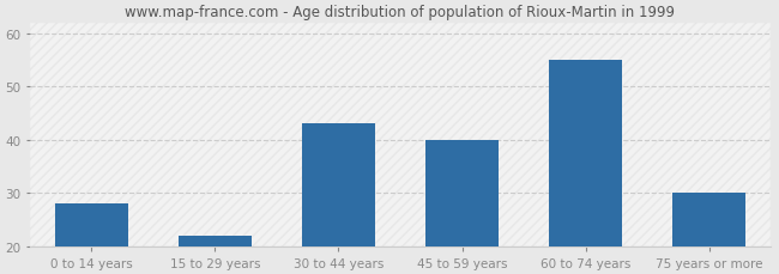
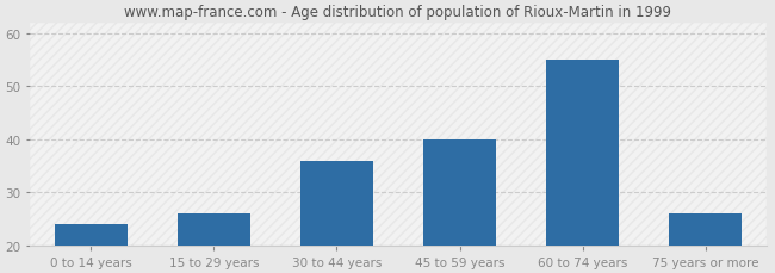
0 to 14 years: 28 -> 24
15 to 29 years: 22 -> 26
30 to 44 years: 43 -> 36
75 years or more: 30 -> 26
